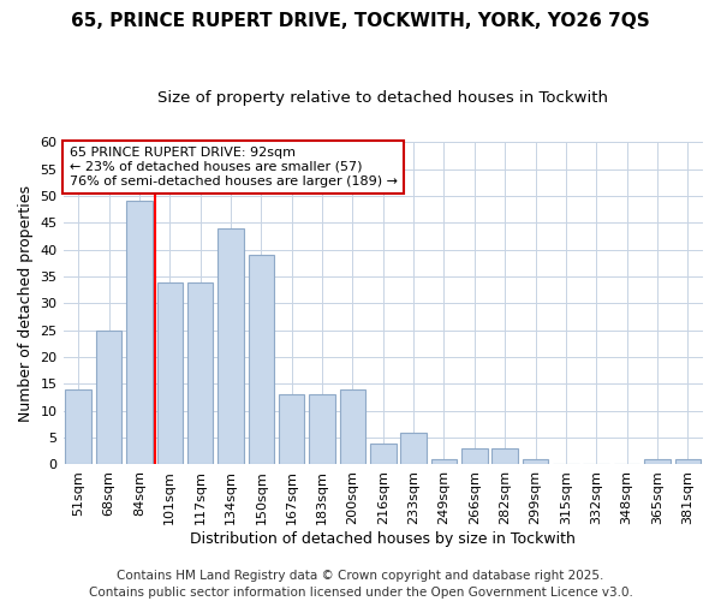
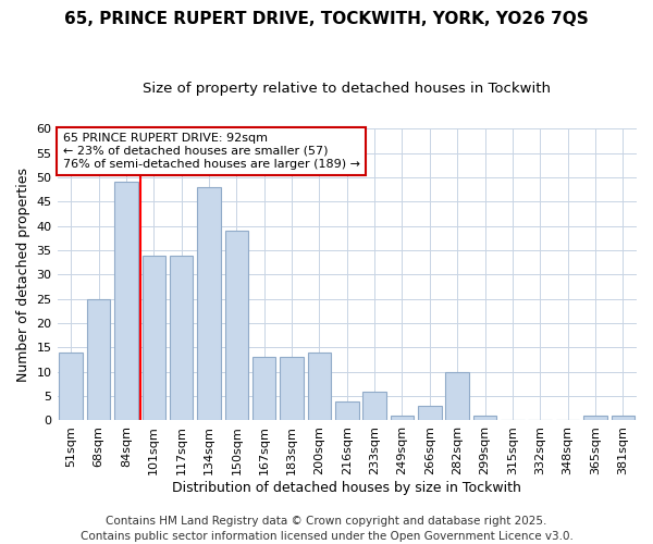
134sqm: 44 -> 48
282sqm: 3 -> 10
